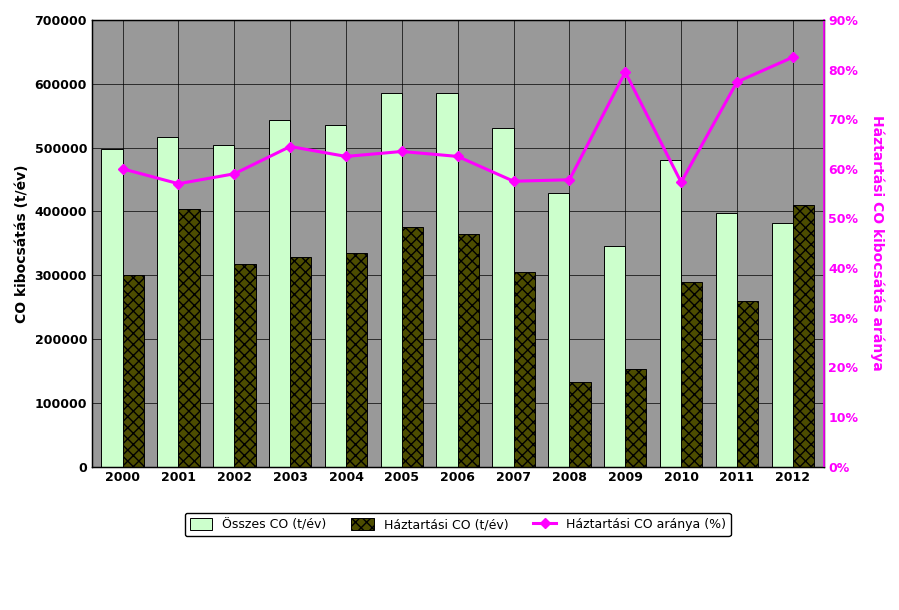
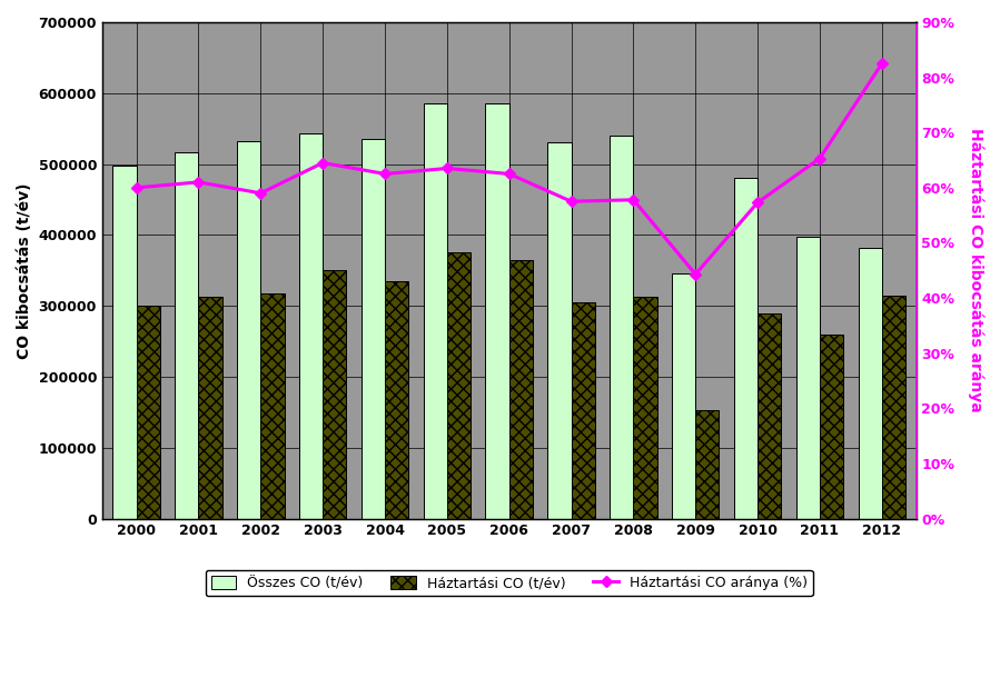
Háztartási CO aránya (%)/2001: 57.0% -> 61.0%
Háztartási CO (t/év)/2001: 404000 -> 313000
Összes CO (t/év)/2002: 504000 -> 533000
Háztartási CO (t/év)/2003: 328000 -> 350000
Összes CO (t/év)/2008: 428000 -> 540000
Háztartási CO (t/év)/2008: 132000 -> 312000
Háztartási CO aránya (%)/2009: 79.5% -> 44.3%
Háztartási CO aránya (%)/2011: 77.5% -> 65.3%
Háztartási CO (t/év)/2012: 410000 -> 315000
